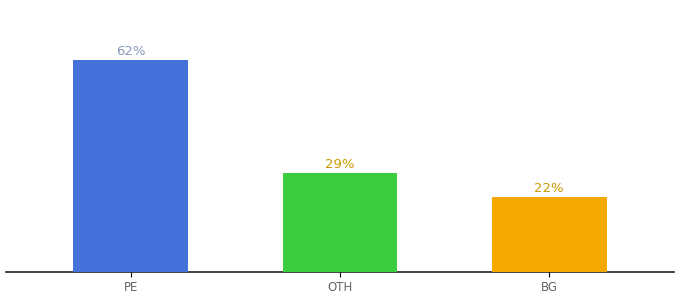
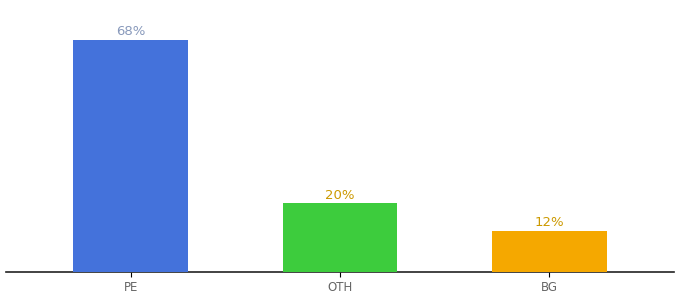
PE: 62% -> 68%
OTH: 29% -> 20%
BG: 22% -> 12%
